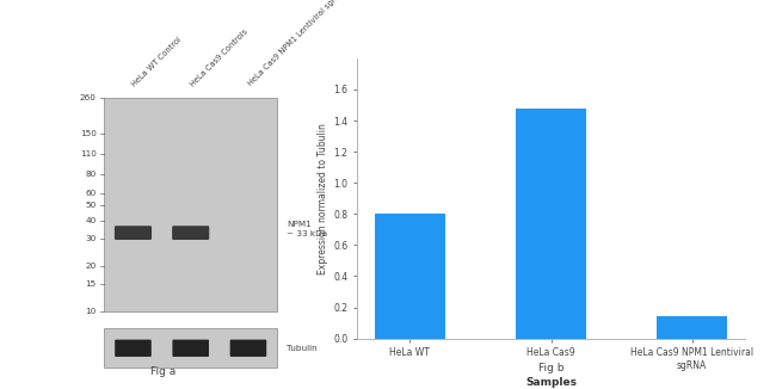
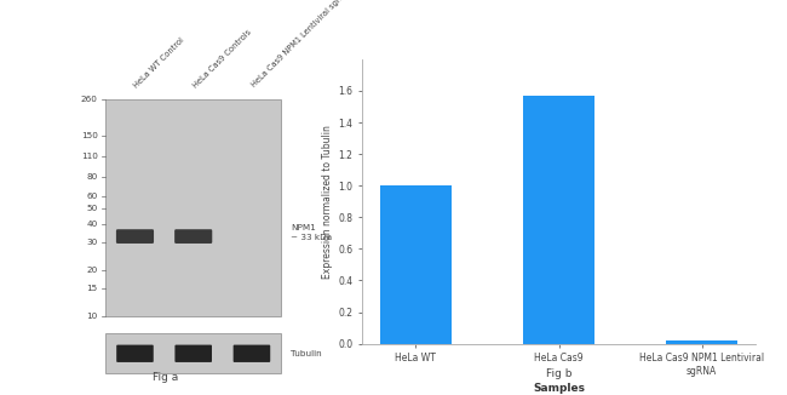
HeLa WT: 0.80 -> 1.00
HeLa Cas9: 1.48 -> 1.57
HeLa Cas9 NPM1 Lentiviral sgRNA: 0.14 -> 0.02
